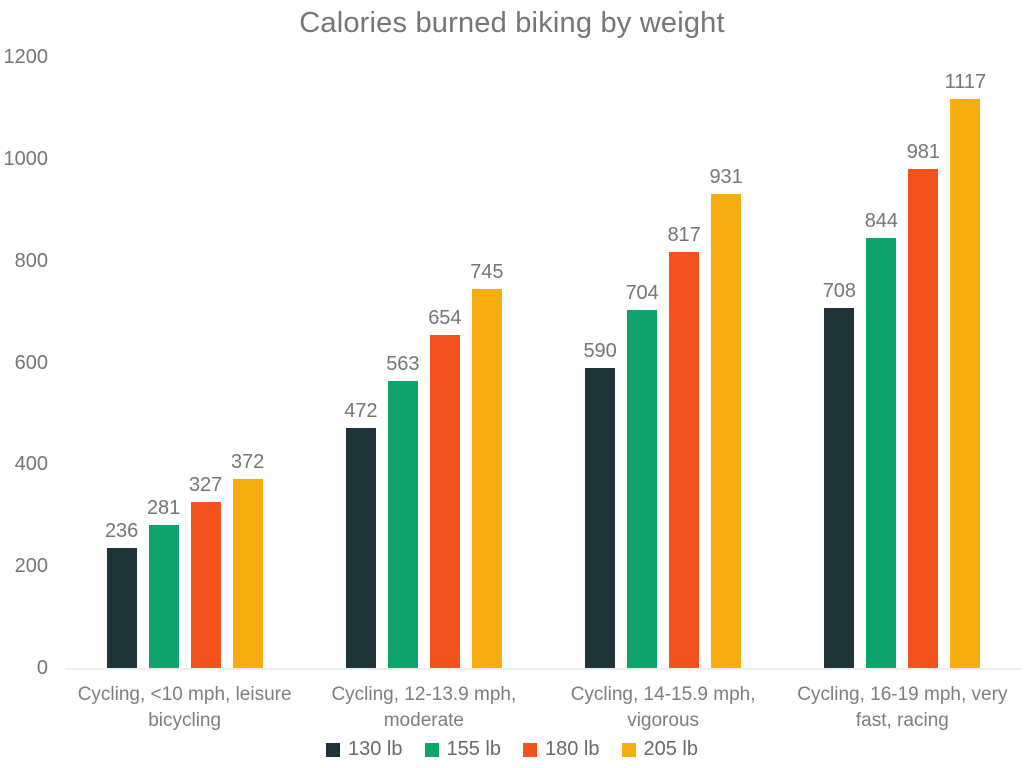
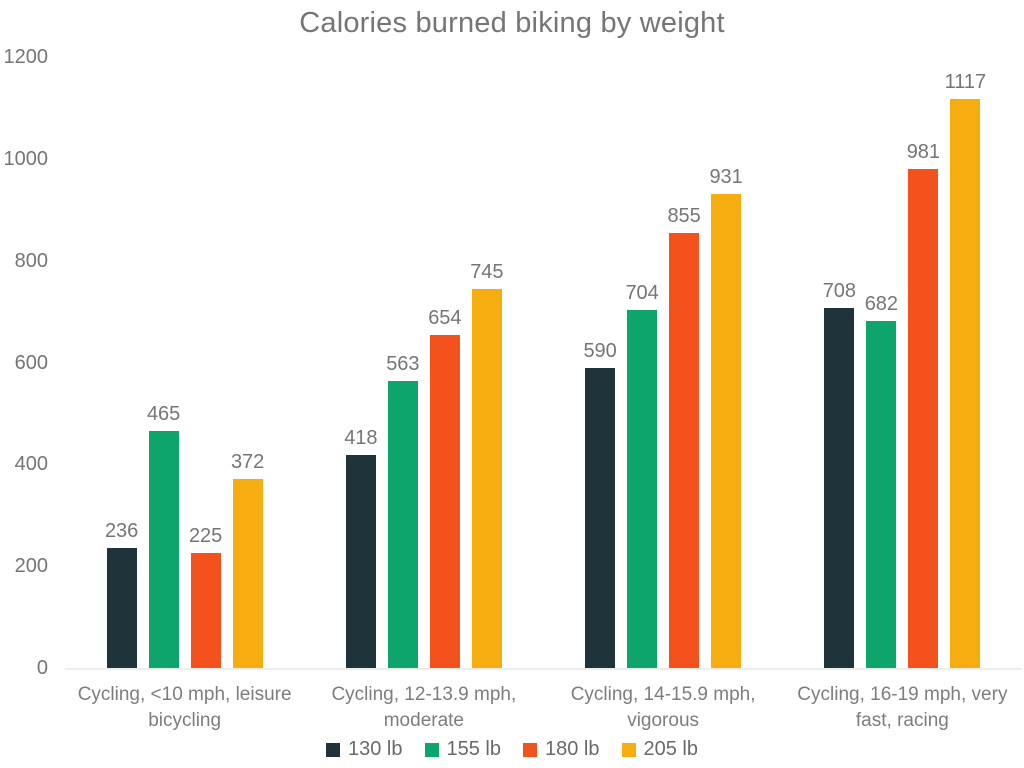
155 lb/Cycling, <10 mph, leisure bicycling: 281 -> 465
180 lb/Cycling, <10 mph, leisure bicycling: 327 -> 225
130 lb/Cycling, 12-13.9 mph, moderate: 472 -> 418
180 lb/Cycling, 14-15.9 mph, vigorous: 817 -> 855
155 lb/Cycling, 16-19 mph, very fast, racing: 844 -> 682
